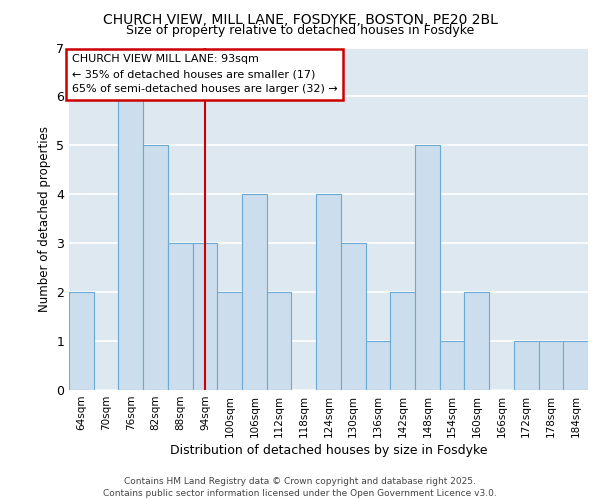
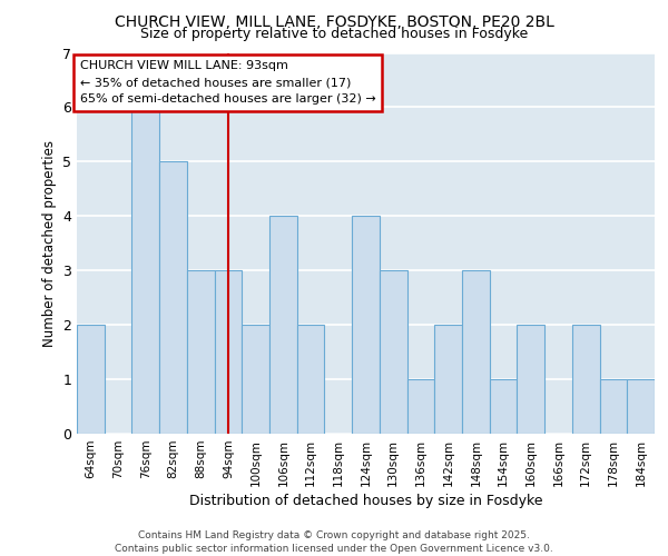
148sqm: 5 -> 3
172sqm: 1 -> 2
